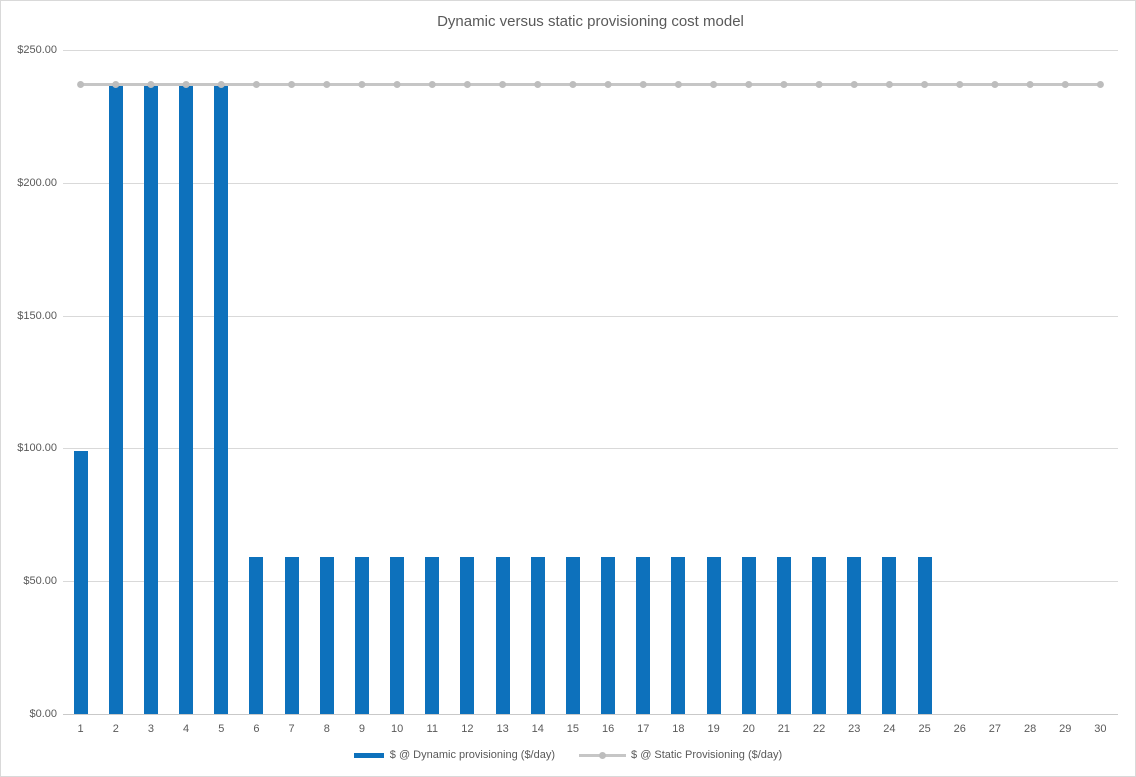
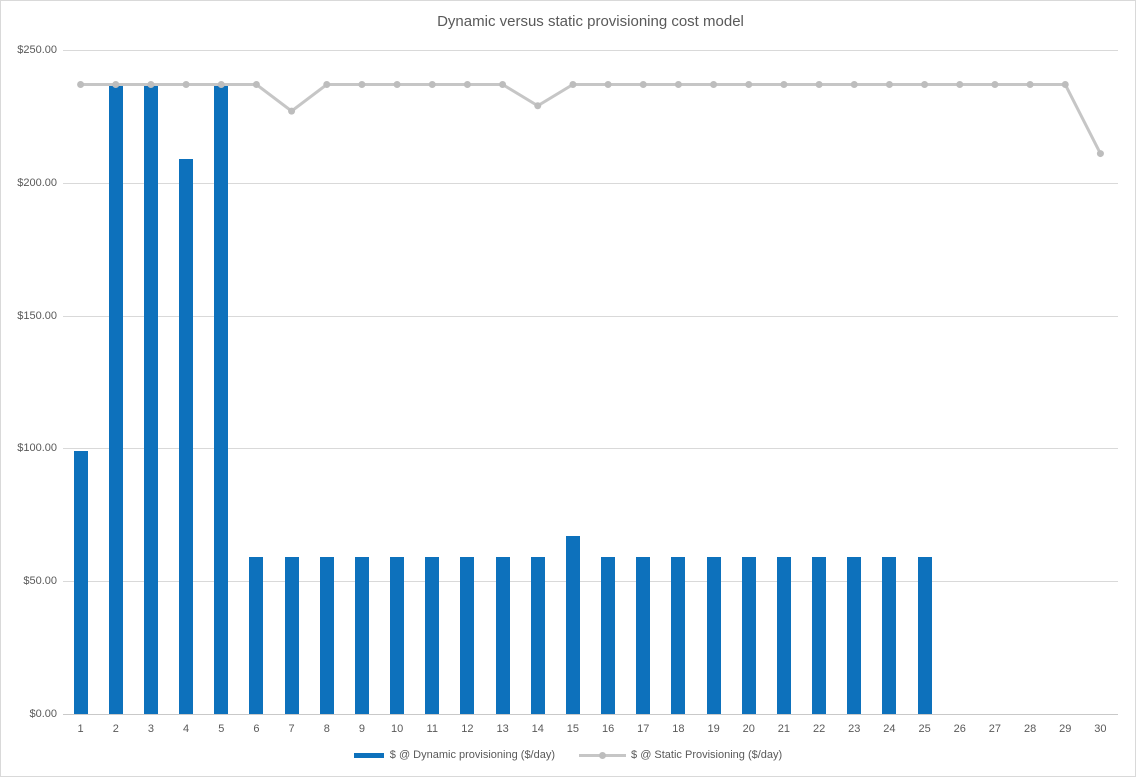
$ @ Dynamic provisioning ($/day)/4: $237 -> $209
$ @ Static Provisioning ($/day)/7: $237 -> $227
$ @ Static Provisioning ($/day)/14: $237 -> $229
$ @ Dynamic provisioning ($/day)/15: $59 -> $67
$ @ Static Provisioning ($/day)/30: $237 -> $211
